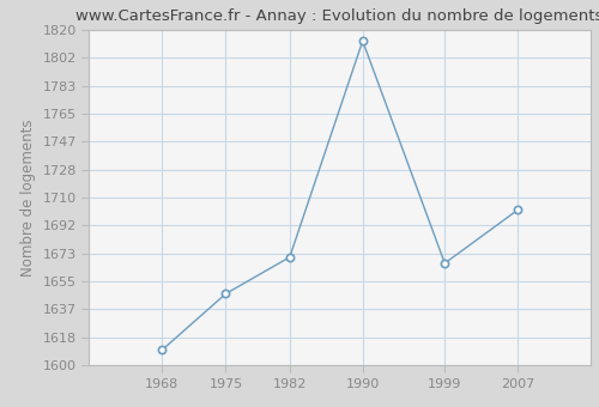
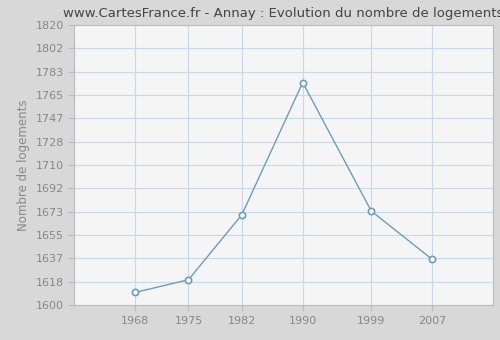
1975: 1647 -> 1620
1990: 1813 -> 1775
1999: 1667 -> 1674
2007: 1702 -> 1636
